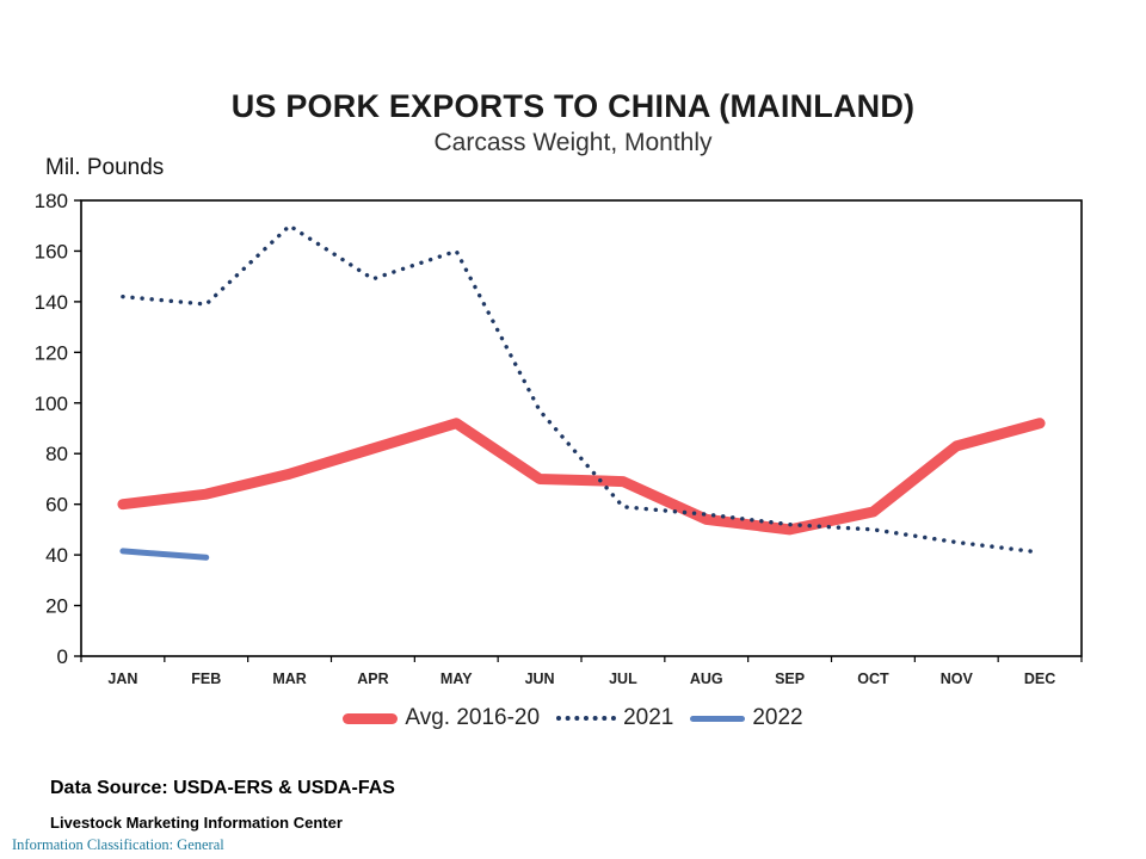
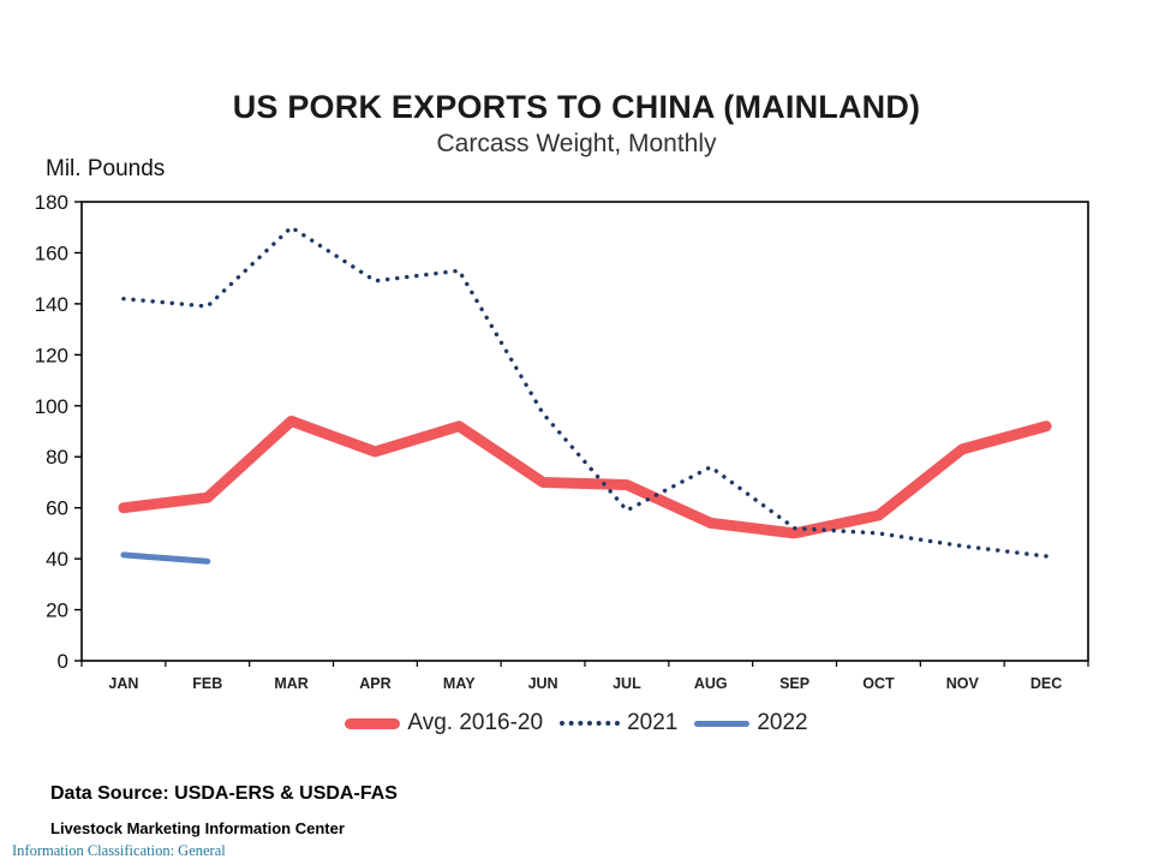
Avg. 2016-20/MAR: 72 -> 94
2021/MAY: 160 -> 153
2021/AUG: 56 -> 76
